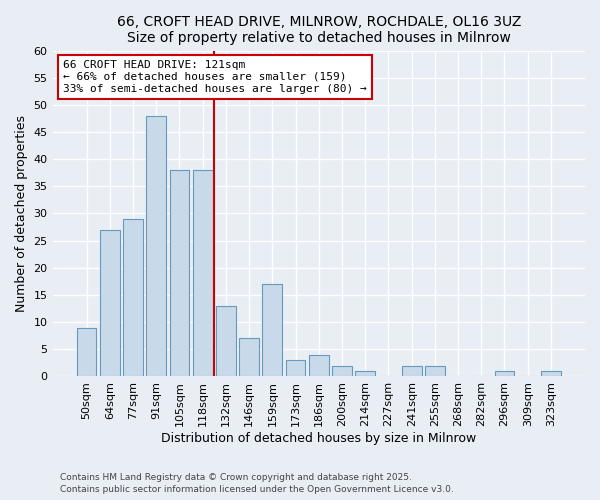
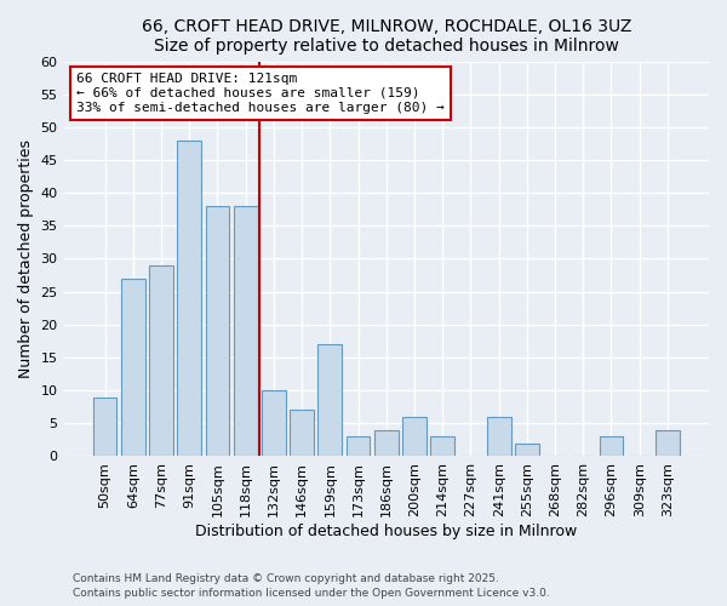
132sqm: 13 -> 10
200sqm: 2 -> 6
214sqm: 1 -> 3
241sqm: 2 -> 6
296sqm: 1 -> 3
323sqm: 1 -> 4
